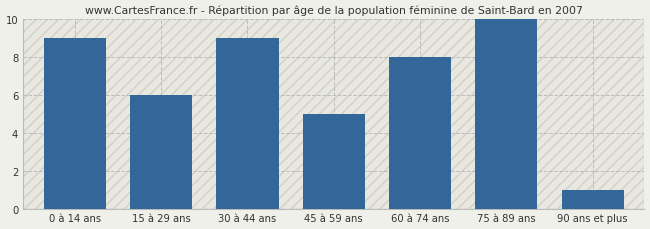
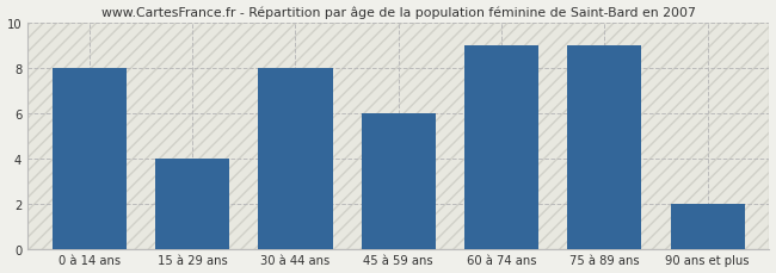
0 à 14 ans: 9 -> 8
15 à 29 ans: 6 -> 4
30 à 44 ans: 9 -> 8
45 à 59 ans: 5 -> 6
60 à 74 ans: 8 -> 9
75 à 89 ans: 10 -> 9
90 ans et plus: 1 -> 2
